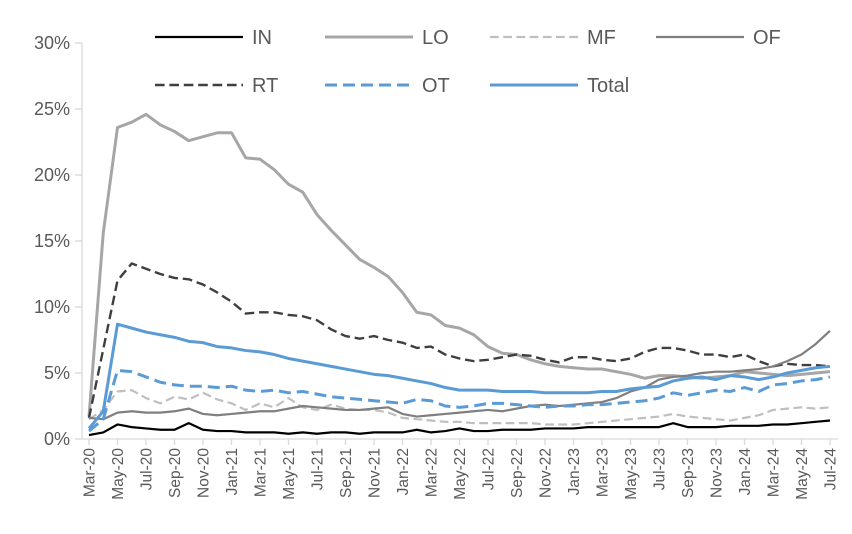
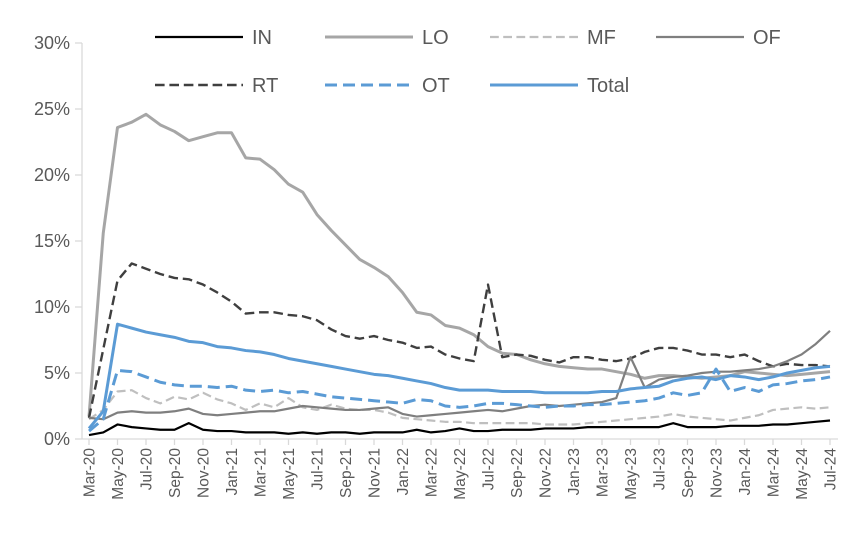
RT/Jul-22: 6.0% -> 11.7%
OF/May-23: 3.6% -> 6.2%
OT/Nov-23: 3.7% -> 5.3%
